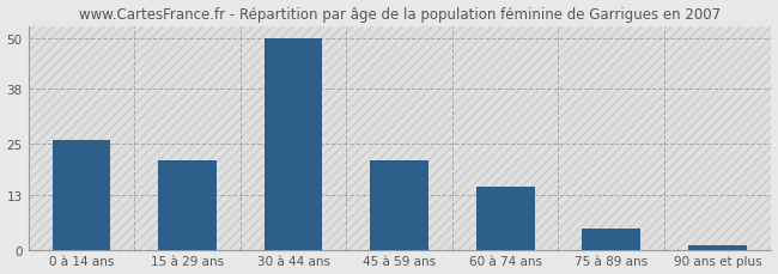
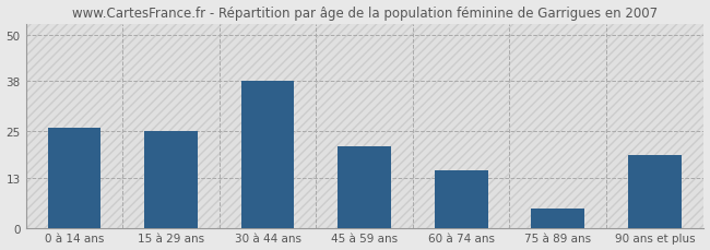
15 à 29 ans: 21 -> 25
30 à 44 ans: 50 -> 38
90 ans et plus: 1 -> 19
